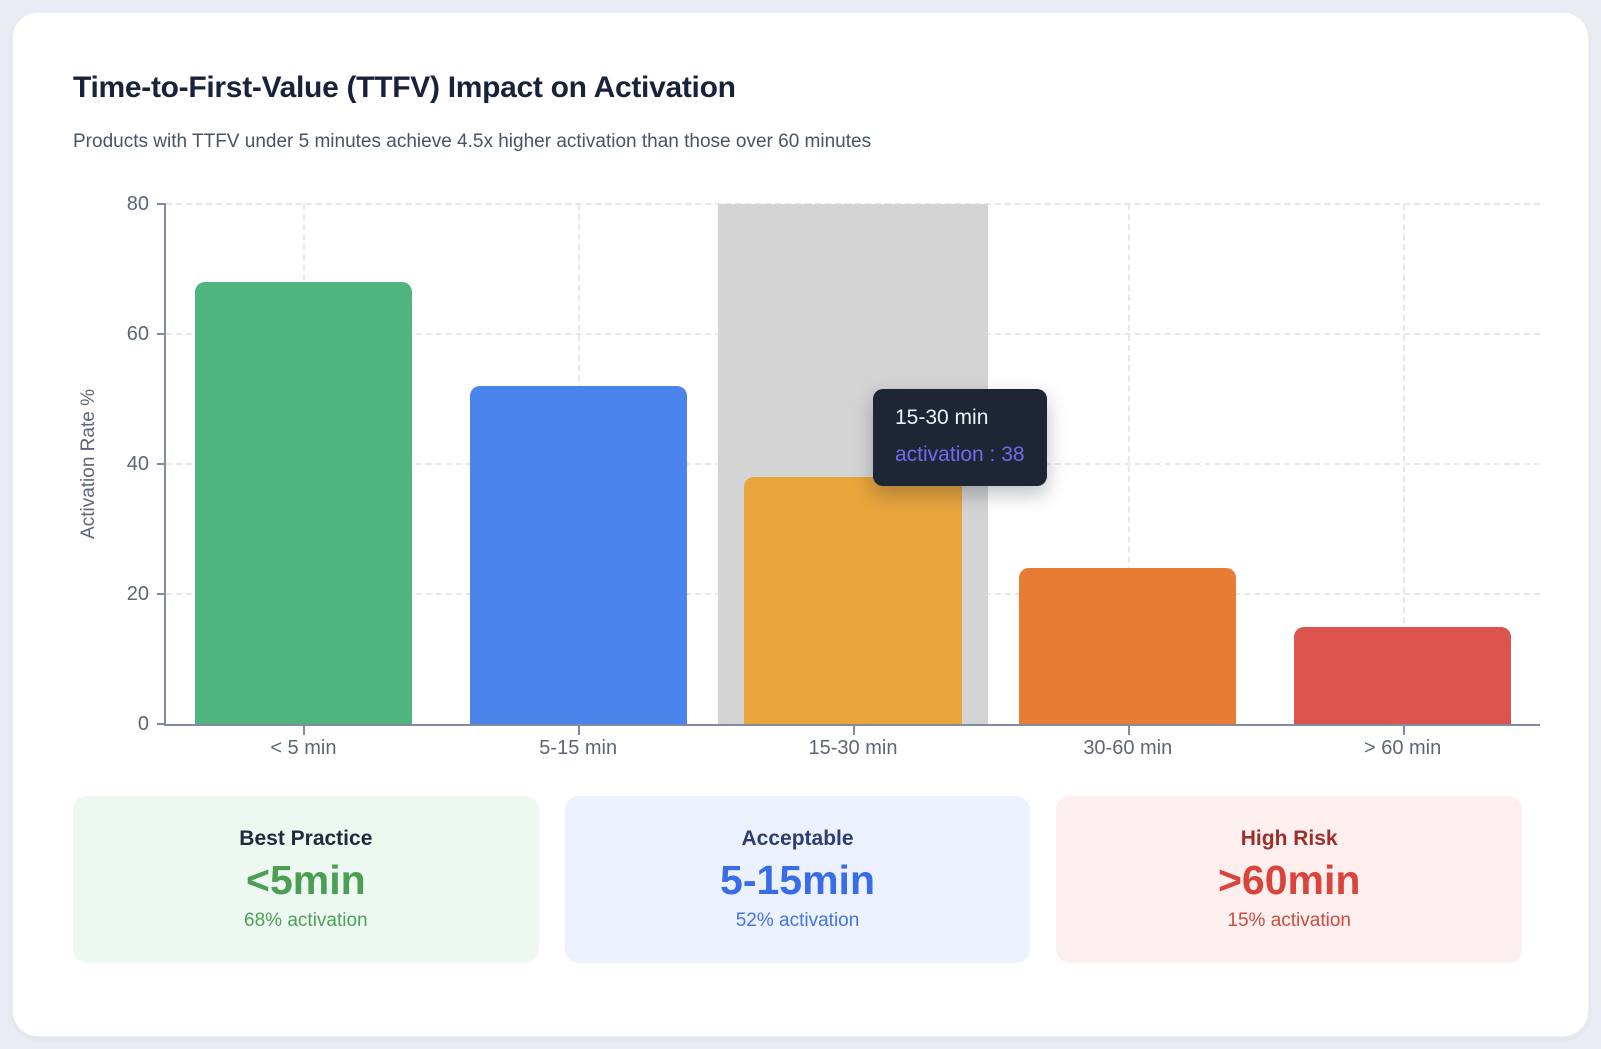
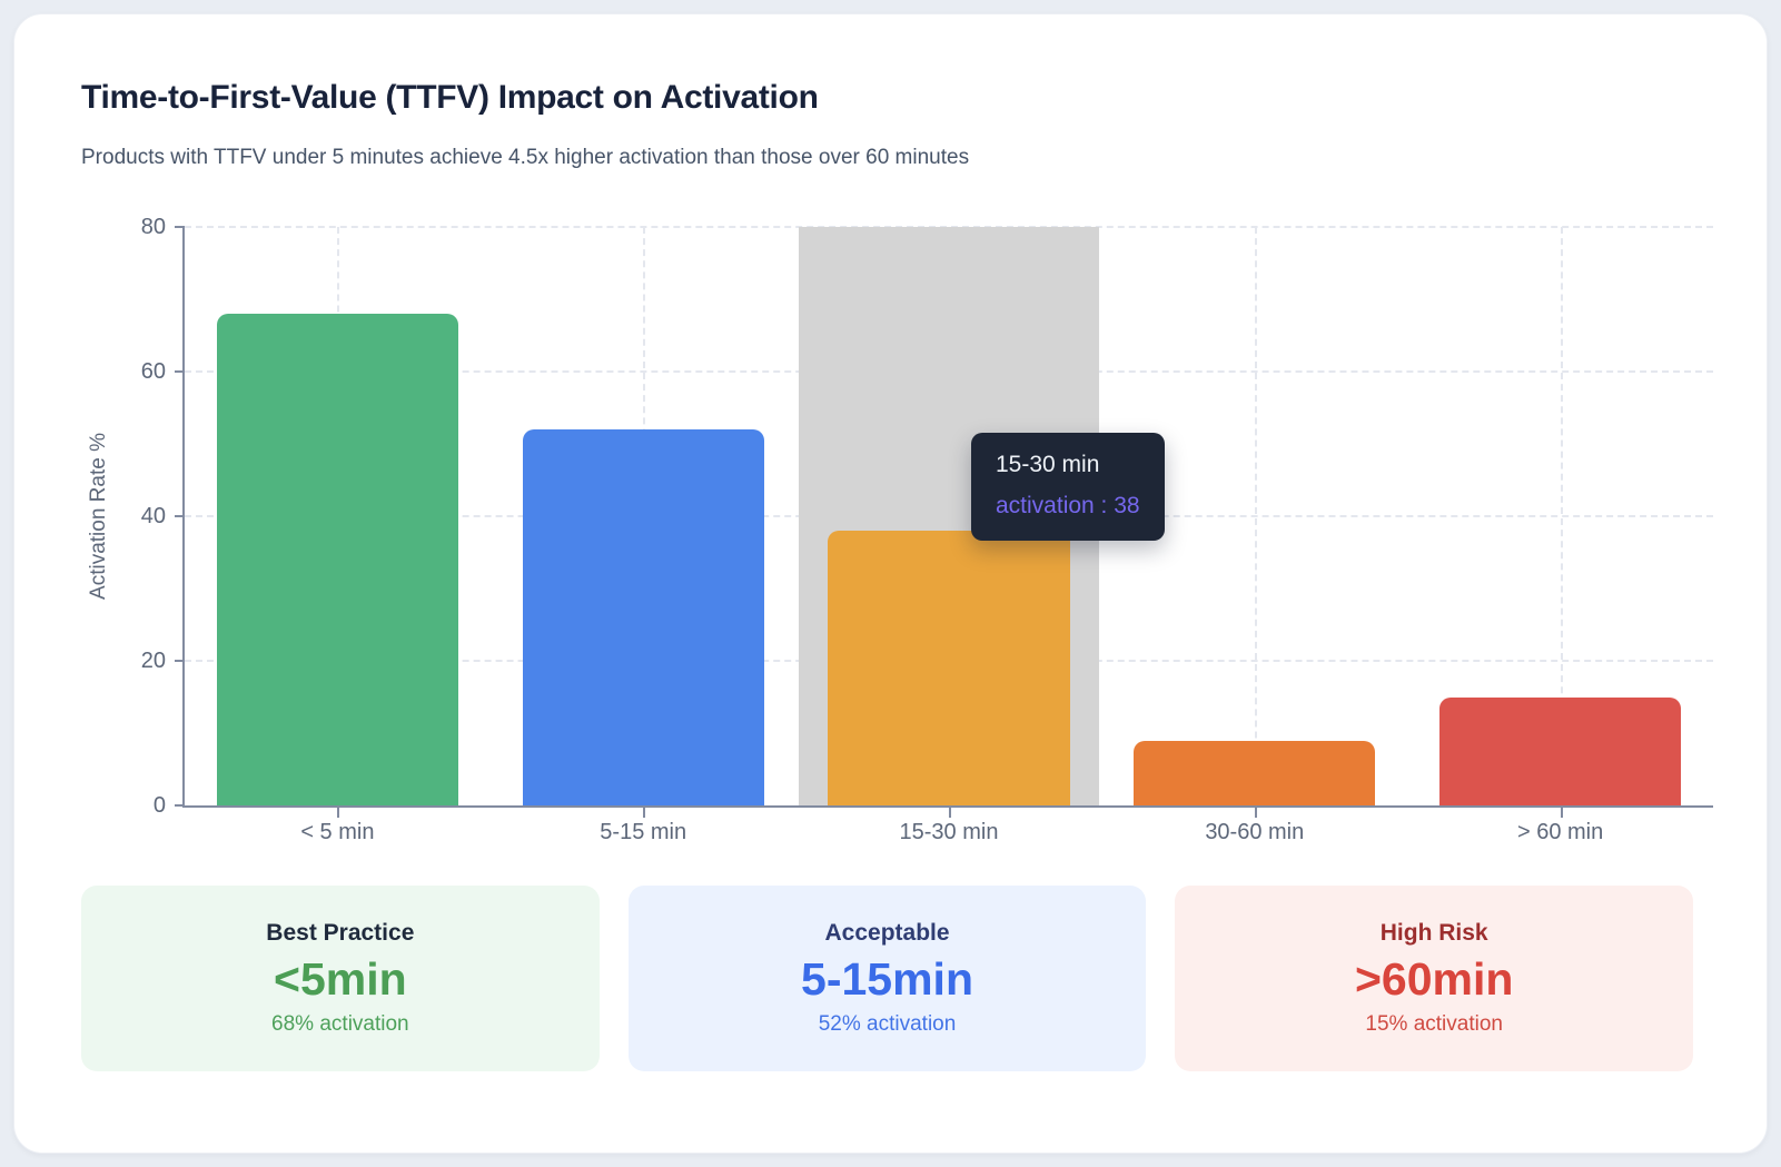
30-60 min: 24 -> 9
